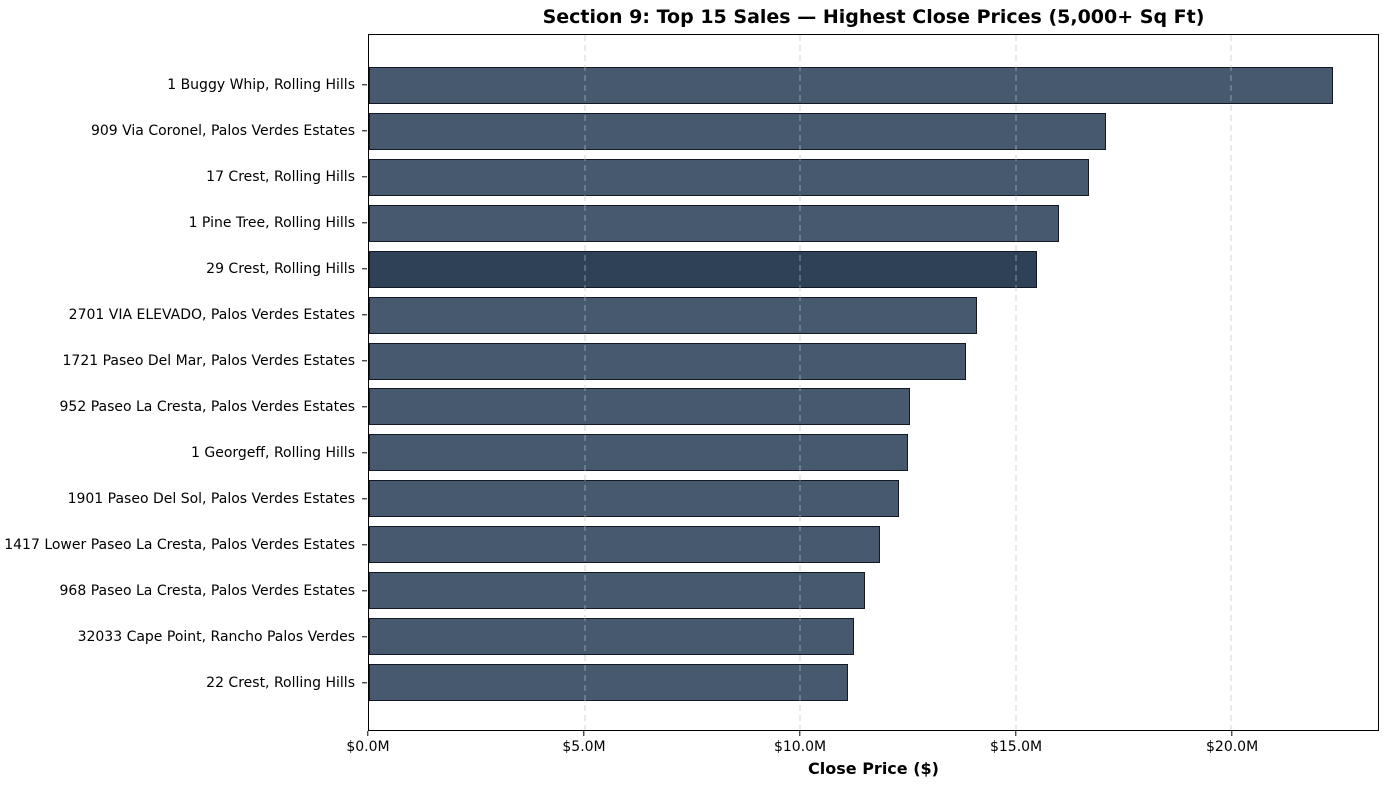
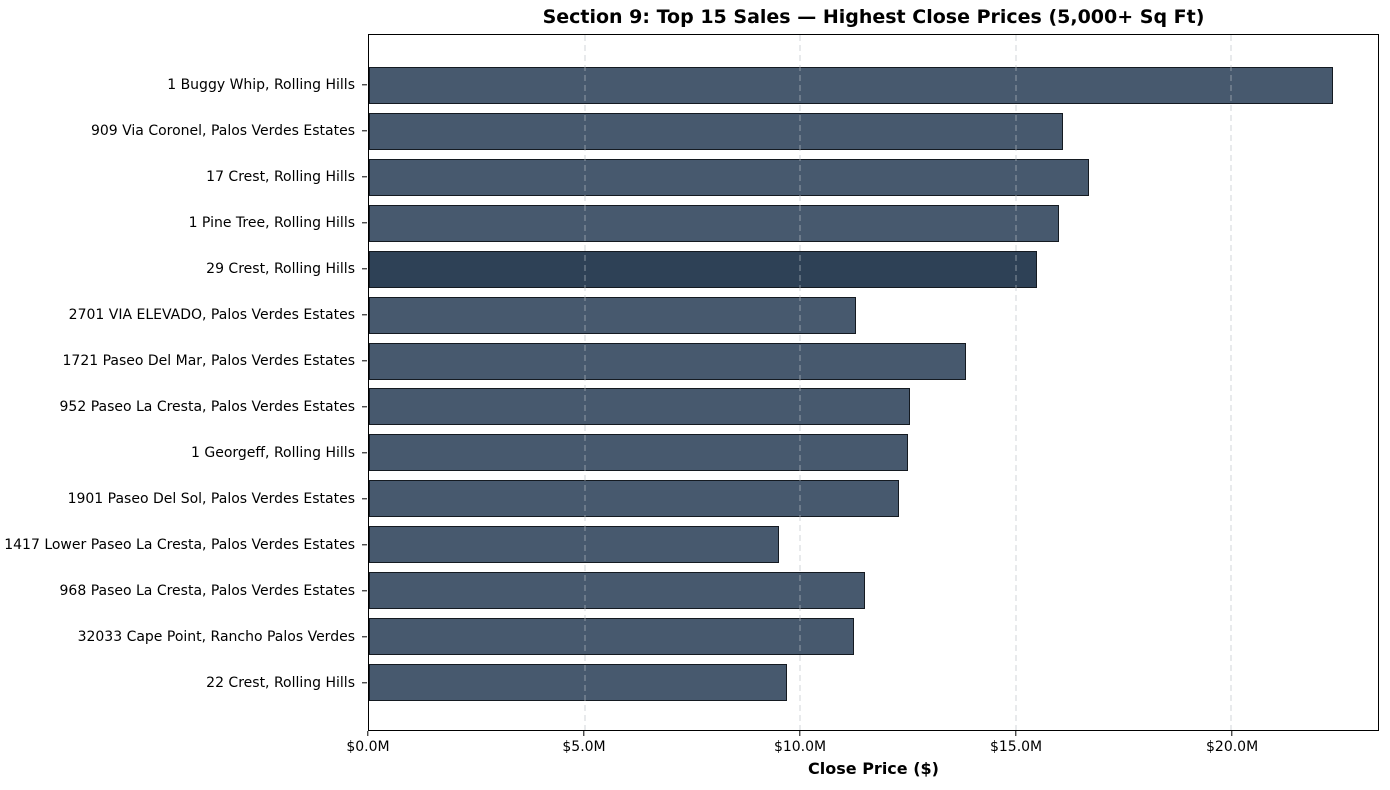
909 Via Coronel, Palos Verdes Estates: $17.1M -> $16.1M
2701 VIA ELEVADO, Palos Verdes Estates: $14.1M -> $11.3M
1417 Lower Paseo La Cresta, Palos Verdes Estates: $11.8M -> $9.5M
22 Crest, Rolling Hills: $11.1M -> $9.7M
